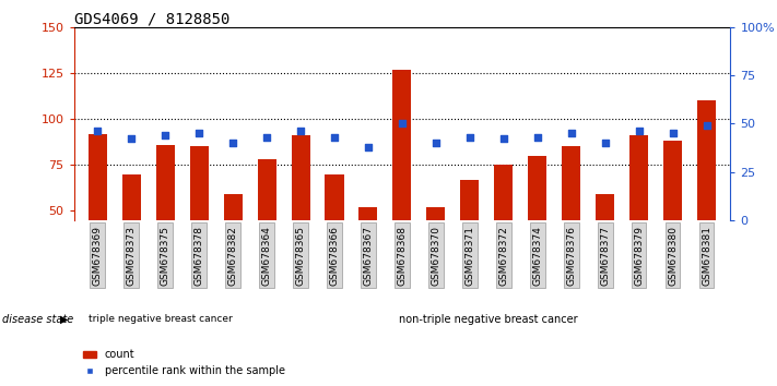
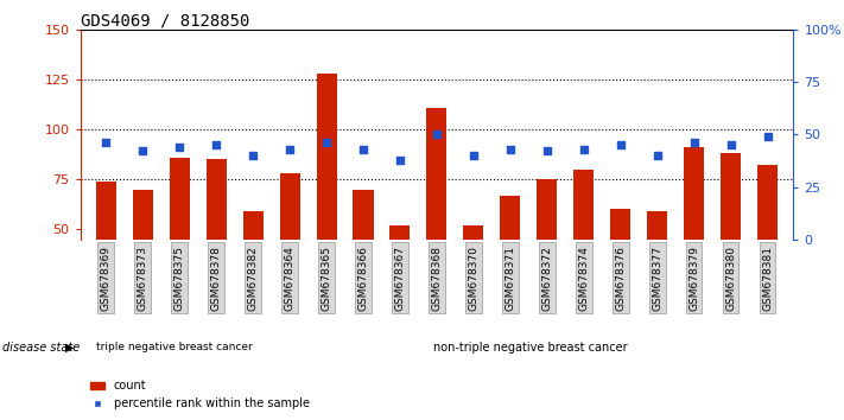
count/GSM678369: 92 -> 74
count/GSM678365: 91 -> 128
count/GSM678368: 127 -> 111
count/GSM678376: 85 -> 60
count/GSM678381: 110 -> 82
